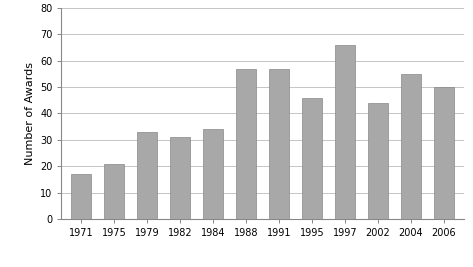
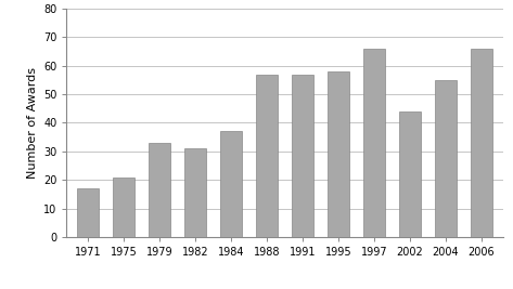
1984: 34 -> 37
1995: 46 -> 58
2006: 50 -> 66
